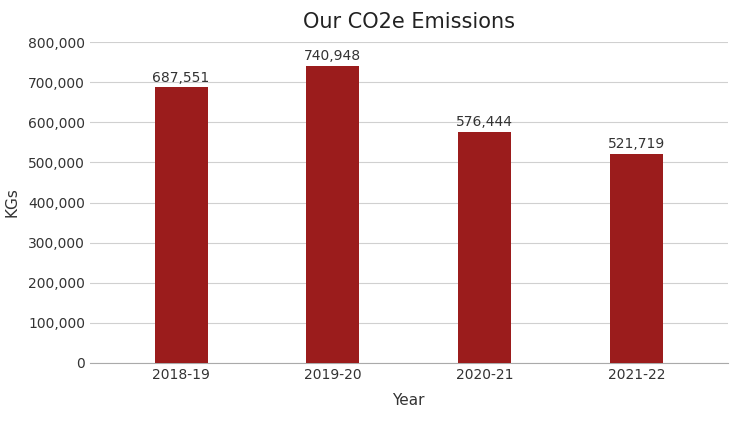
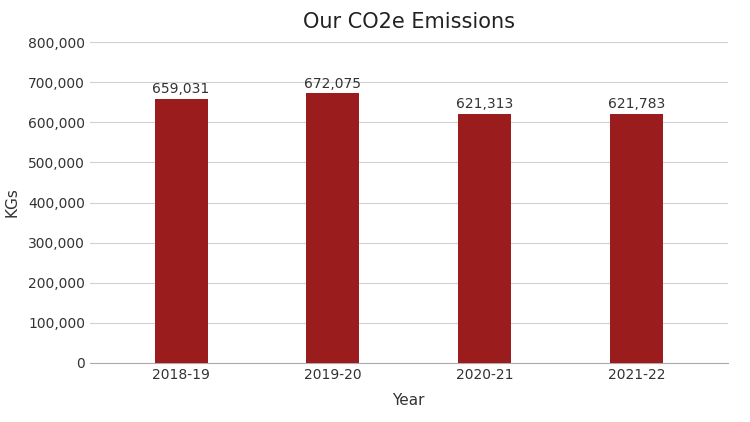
2018-19: 687,551 -> 659,031
2019-20: 740,948 -> 672,075
2020-21: 576,444 -> 621,313
2021-22: 521,719 -> 621,783
